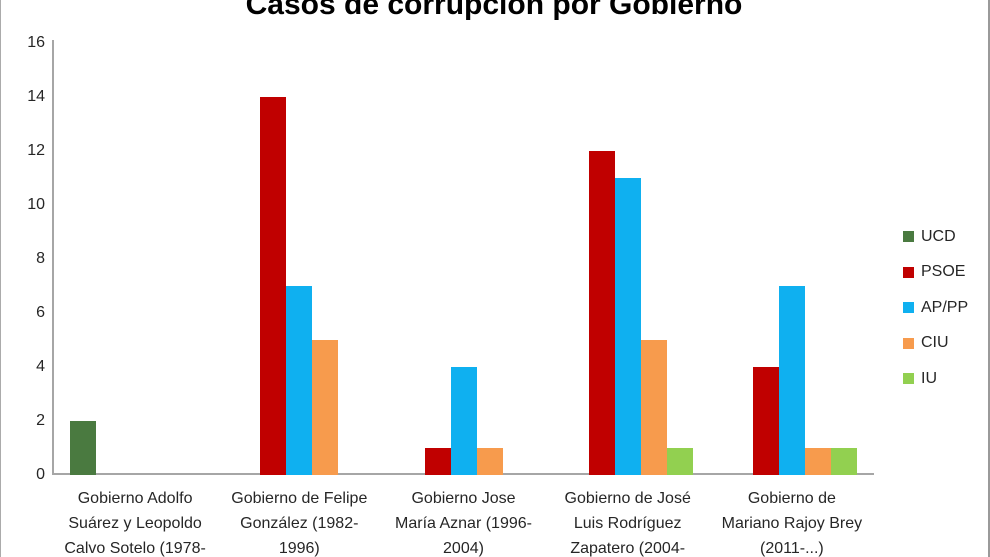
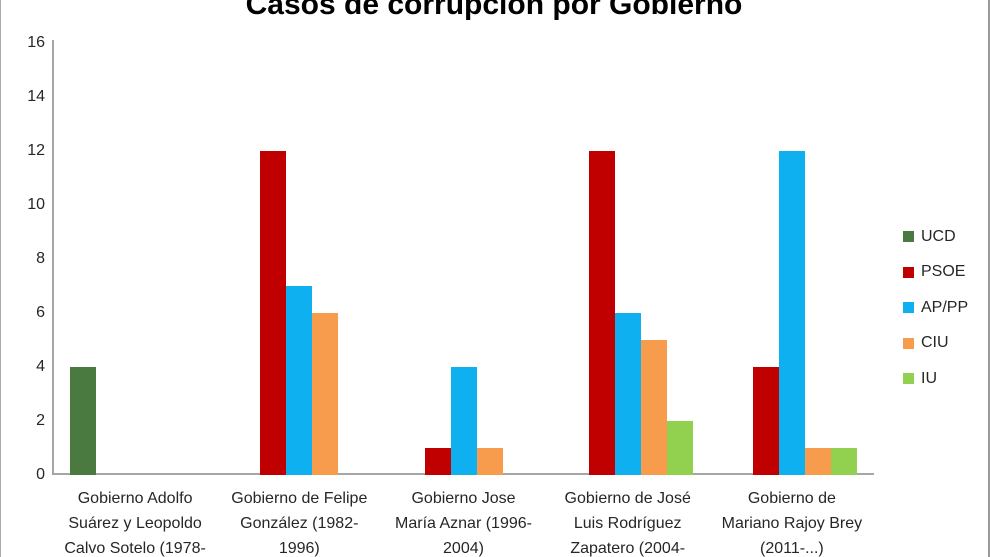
UCD/Gobierno Adolfo Suárez y Leopoldo Calvo Sotelo (1978-: 2 -> 4
PSOE/Gobierno de Felipe González (1982- 1996): 14 -> 12
CIU/Gobierno de Felipe González (1982- 1996): 5 -> 6
AP/PP/Gobierno de José Luis Rodríguez Zapatero (2004-: 11 -> 6
IU/Gobierno de José Luis Rodríguez Zapatero (2004-: 1 -> 2
AP/PP/Gobierno de Mariano Rajoy Brey (2011-...): 7 -> 12
